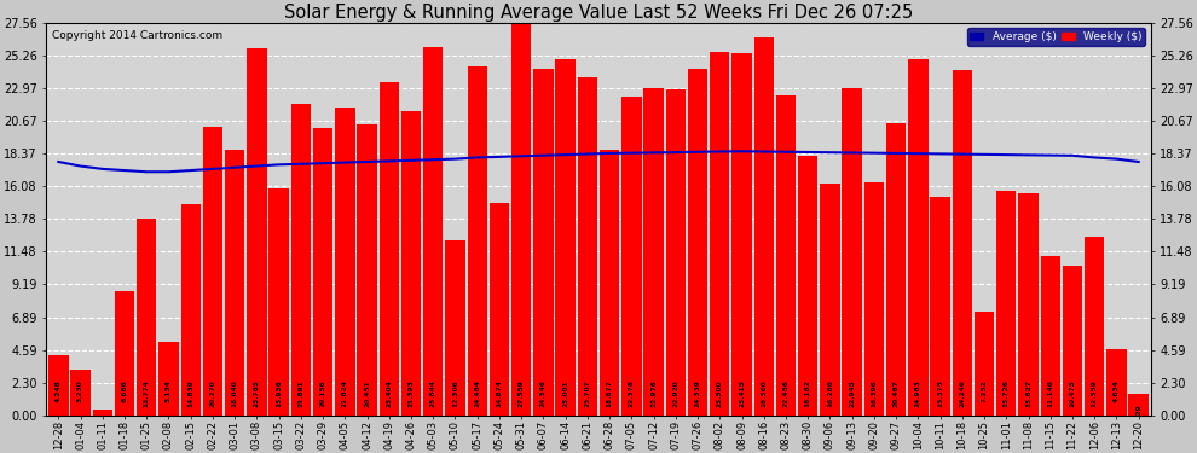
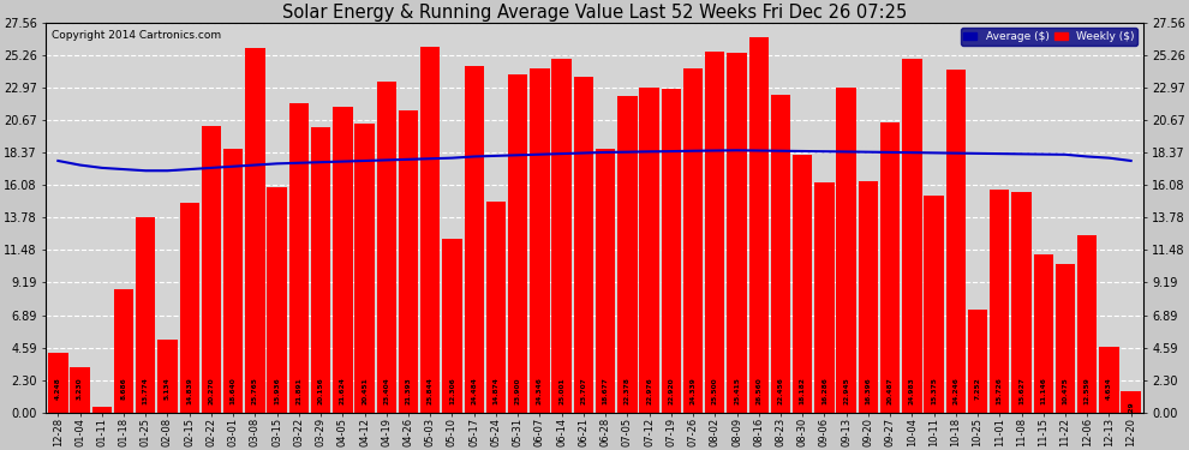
Weekly ($)/05-31: 27.6 -> 23.9
